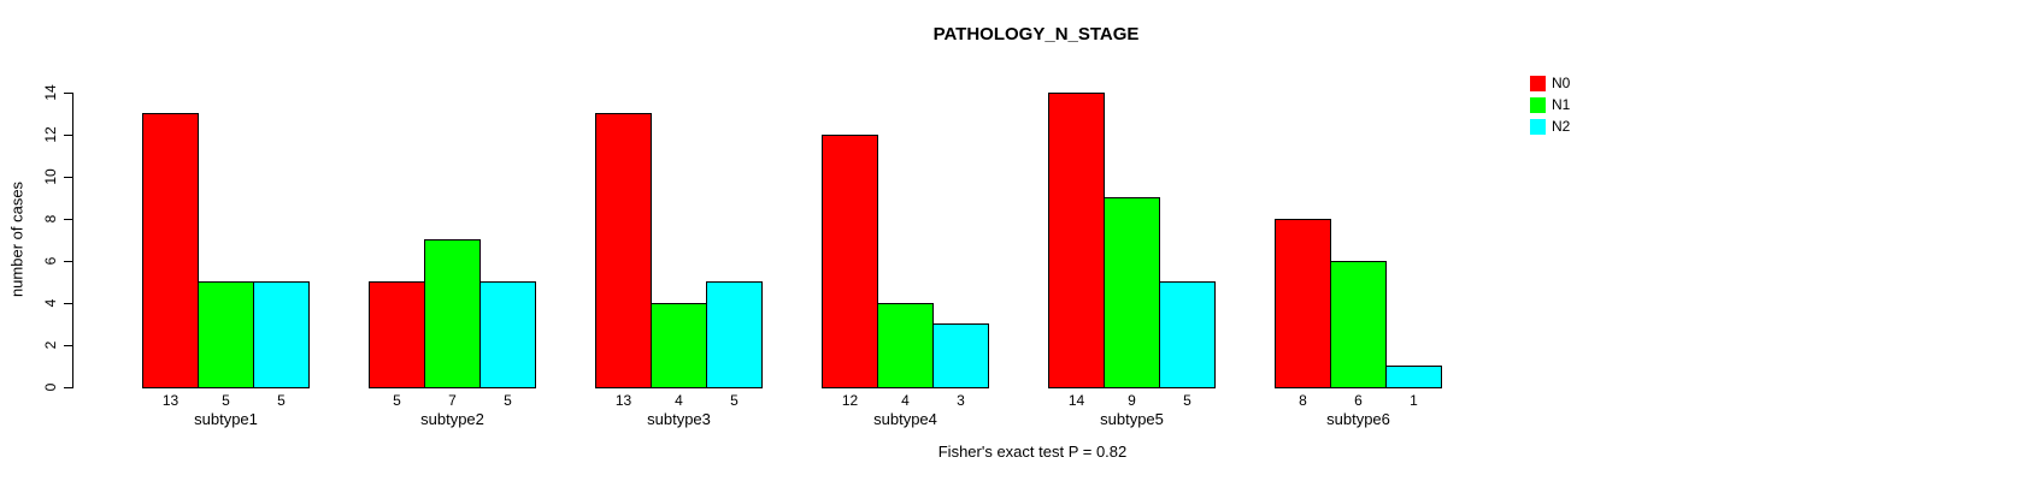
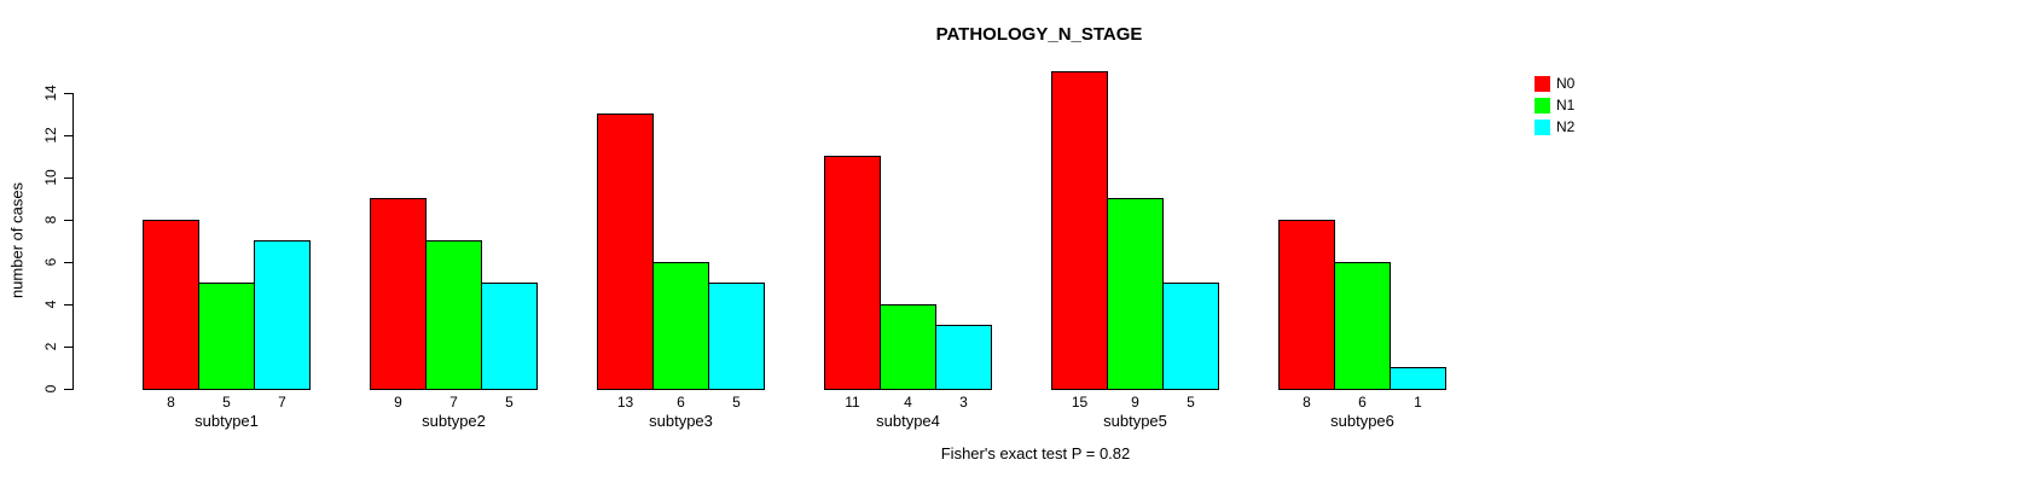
N0/subtype1: 13 -> 8
N2/subtype1: 5 -> 7
N0/subtype2: 5 -> 9
N1/subtype3: 4 -> 6
N0/subtype4: 12 -> 11
N0/subtype5: 14 -> 15
